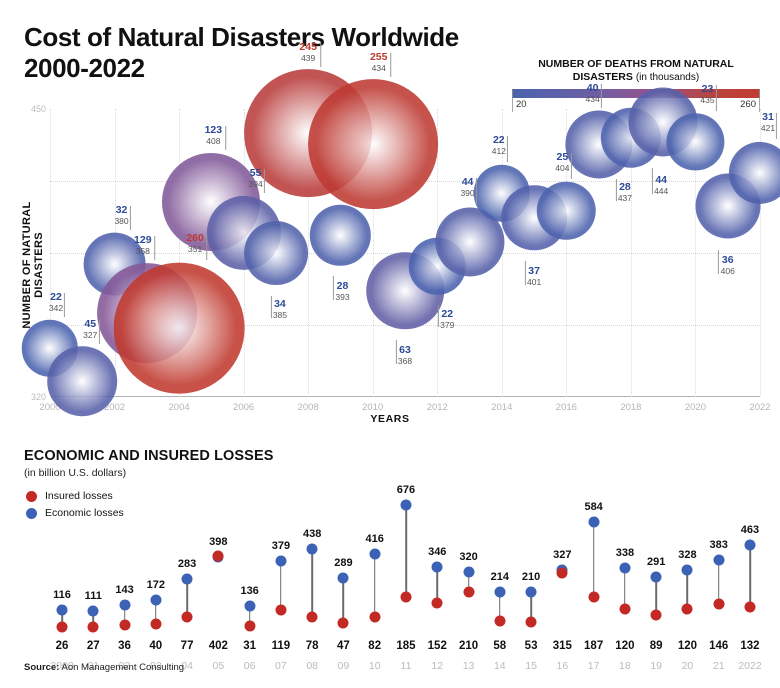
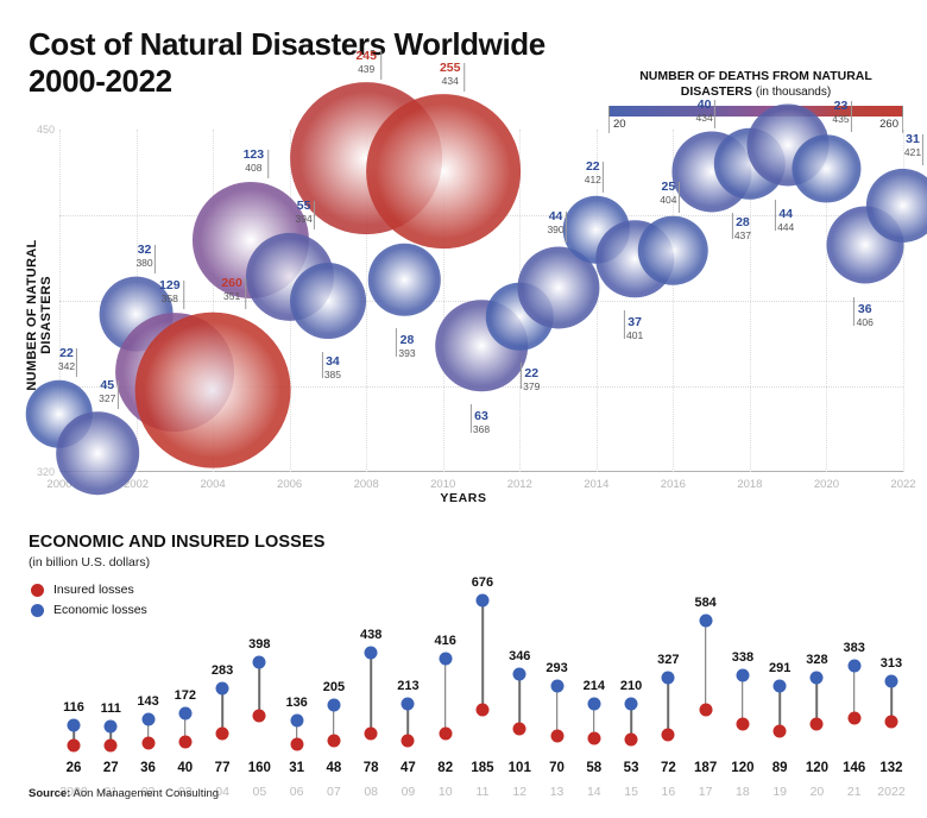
ECONOMIC AND INSURED LOSSES/Insured losses/05: 402 -> 160
ECONOMIC AND INSURED LOSSES/Economic losses/07: 379 -> 205
ECONOMIC AND INSURED LOSSES/Insured losses/07: 119 -> 48
ECONOMIC AND INSURED LOSSES/Economic losses/09: 289 -> 213
ECONOMIC AND INSURED LOSSES/Insured losses/12: 152 -> 101
ECONOMIC AND INSURED LOSSES/Economic losses/13: 320 -> 293
ECONOMIC AND INSURED LOSSES/Insured losses/13: 210 -> 70
ECONOMIC AND INSURED LOSSES/Insured losses/16: 315 -> 72
ECONOMIC AND INSURED LOSSES/Economic losses/2022: 463 -> 313
